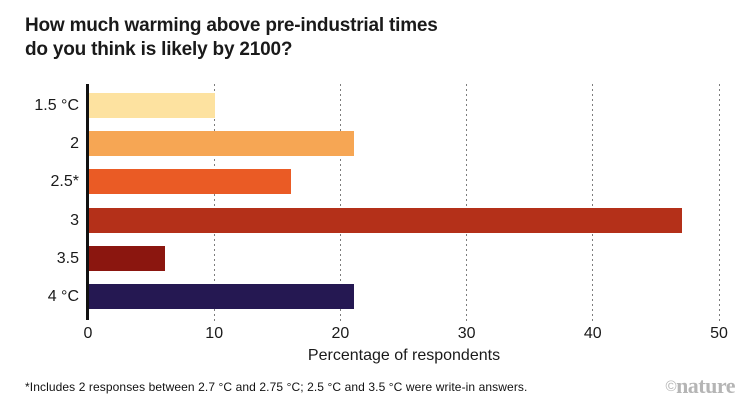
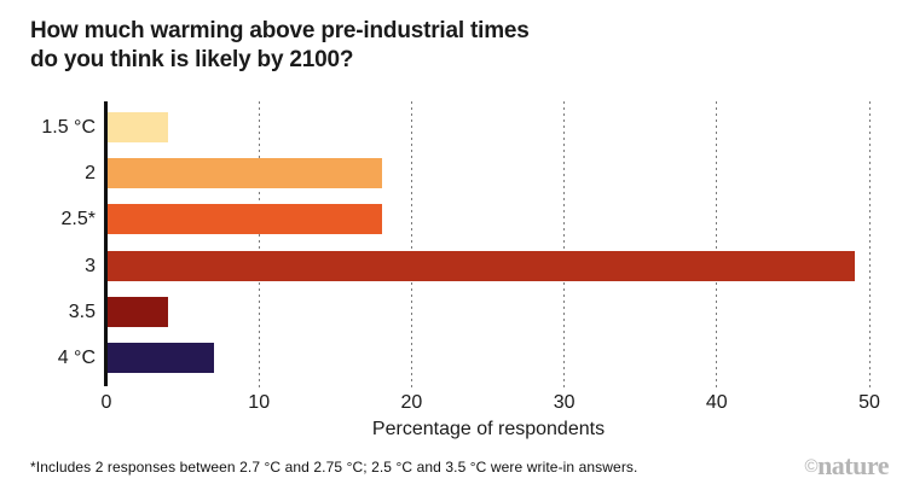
1.5 °C: 10 -> 4
2: 21 -> 18
2.5*: 16 -> 18
3: 47 -> 49
3.5: 6 -> 4
4 °C: 21 -> 7
